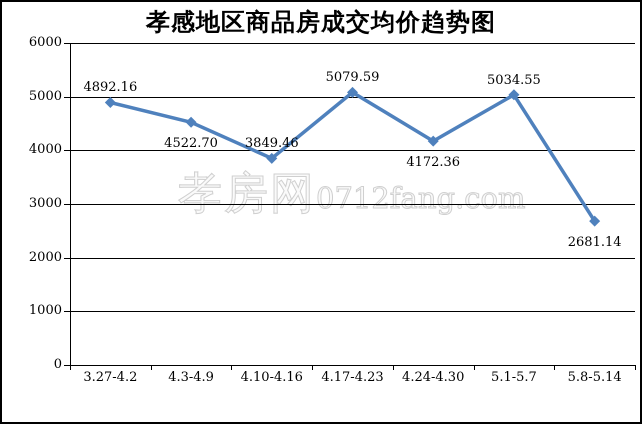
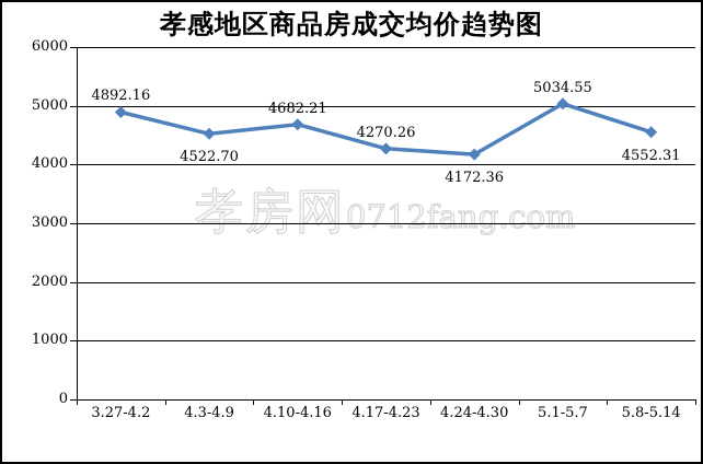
4.10-4.16: 3849.46 -> 4682.21
4.17-4.23: 5079.59 -> 4270.26
5.8-5.14: 2681.14 -> 4552.31
